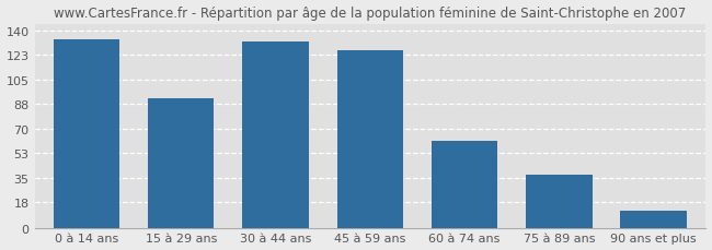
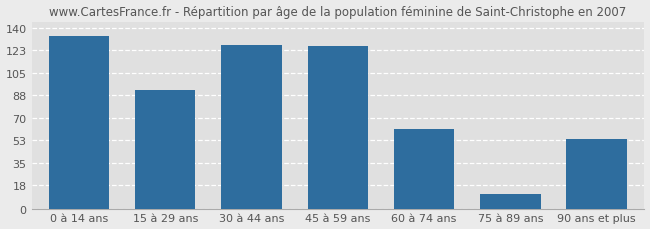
30 à 44 ans: 132 -> 127
75 à 89 ans: 38 -> 11
90 ans et plus: 12 -> 54
